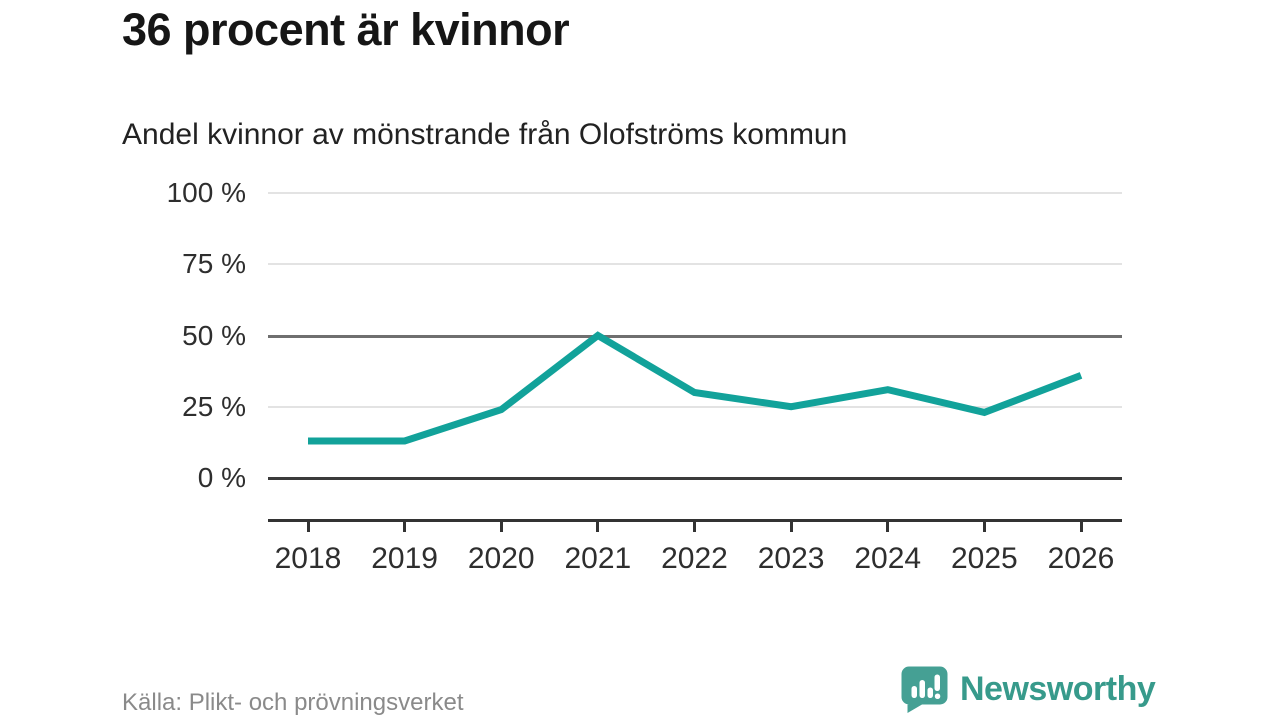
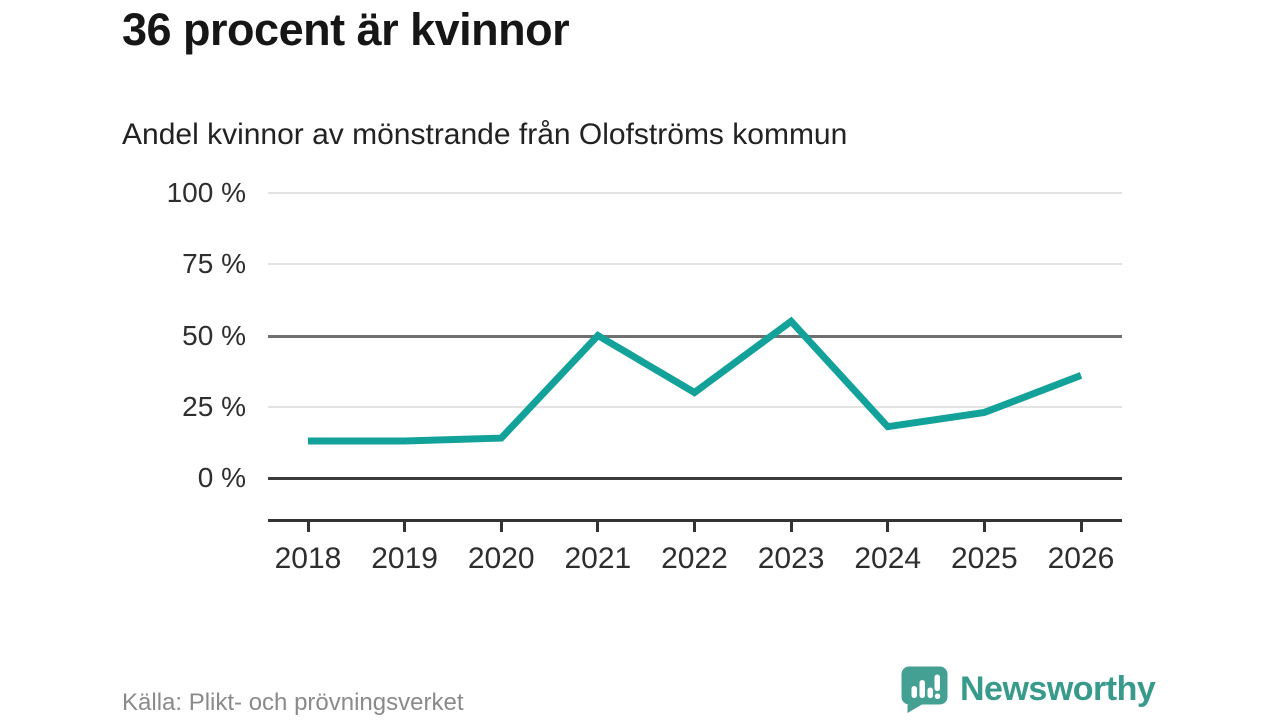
2020: 24% -> 14%
2023: 25% -> 55%
2024: 31% -> 18%
